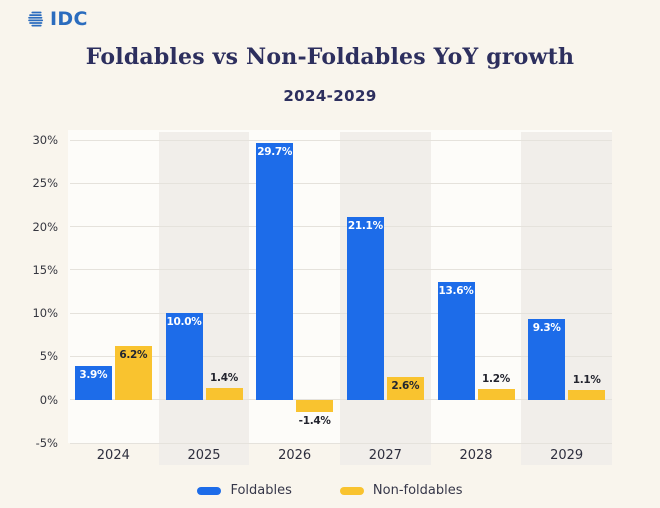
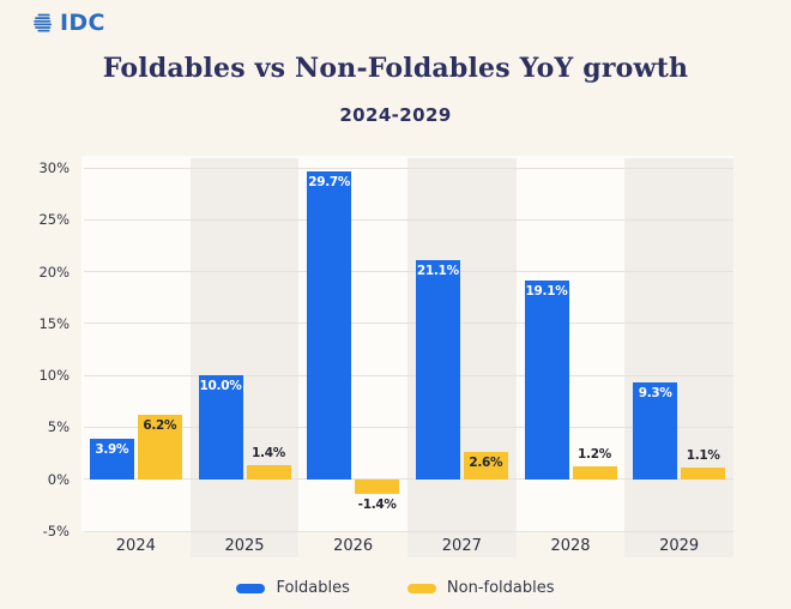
Foldables/2028: 13.6% -> 19.1%
